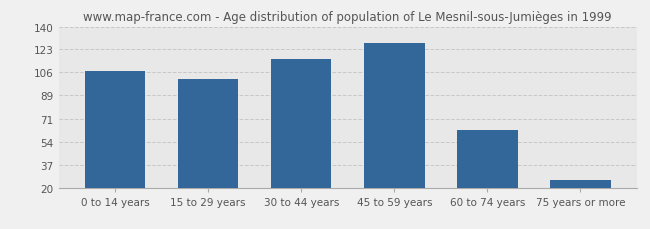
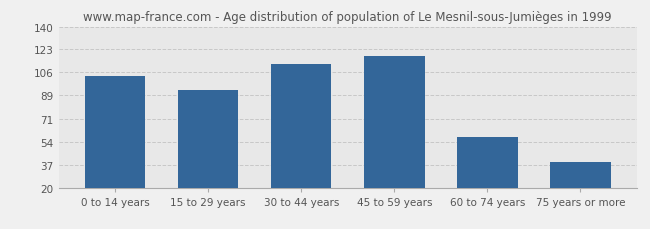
0 to 14 years: 107 -> 103
15 to 29 years: 101 -> 93
30 to 44 years: 116 -> 112
45 to 59 years: 128 -> 118
60 to 74 years: 63 -> 58
75 years or more: 26 -> 39
